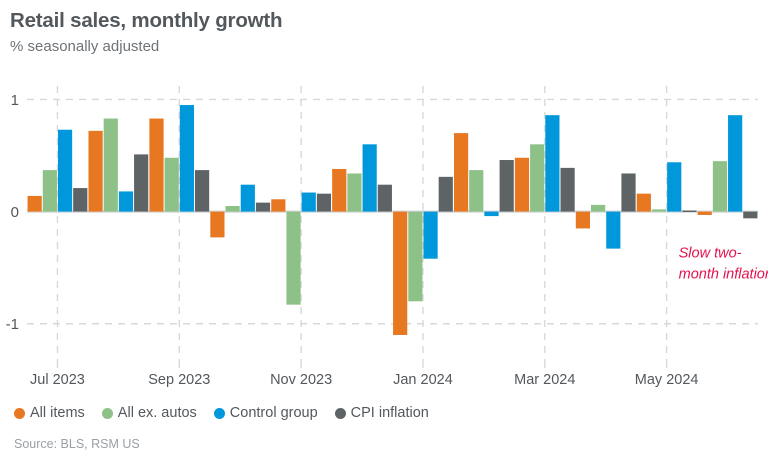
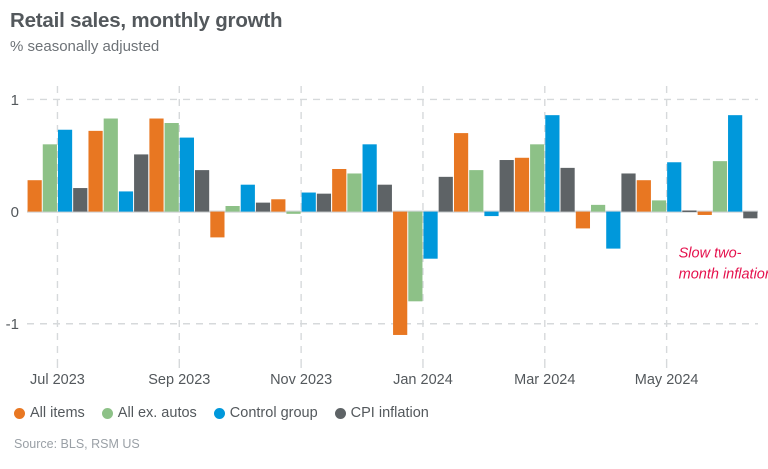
All items/Jul 2023: 0.14 -> 0.28
All ex. autos/Jul 2023: 0.37 -> 0.60
All ex. autos/Sep 2023: 0.48 -> 0.79
Control group/Sep 2023: 0.95 -> 0.66
All ex. autos/Nov 2023: -0.83 -> -0.02
All items/May 2024: 0.16 -> 0.28
All ex. autos/May 2024: 0.02 -> 0.10
